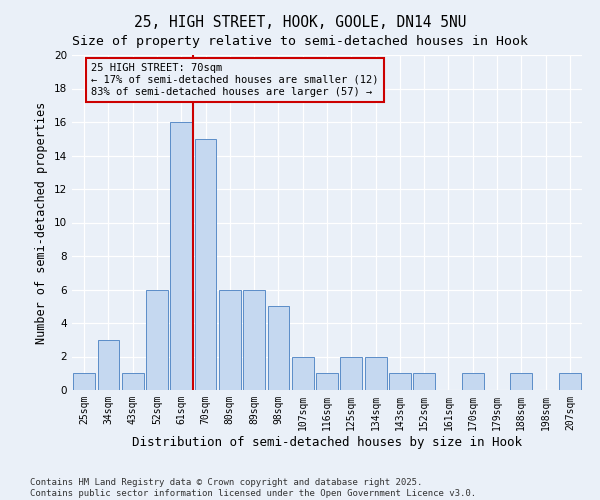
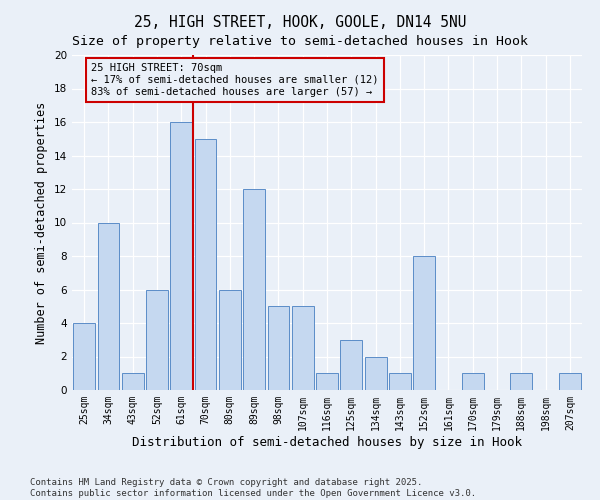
25sqm: 1 -> 4
34sqm: 3 -> 10
89sqm: 6 -> 12
107sqm: 2 -> 5
125sqm: 2 -> 3
152sqm: 1 -> 8
